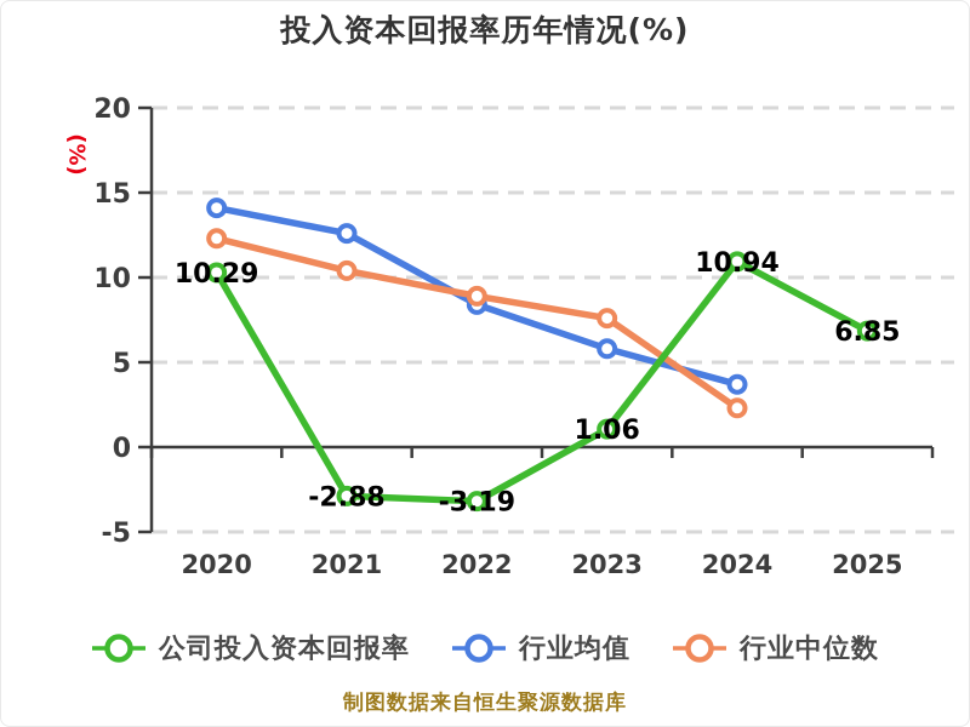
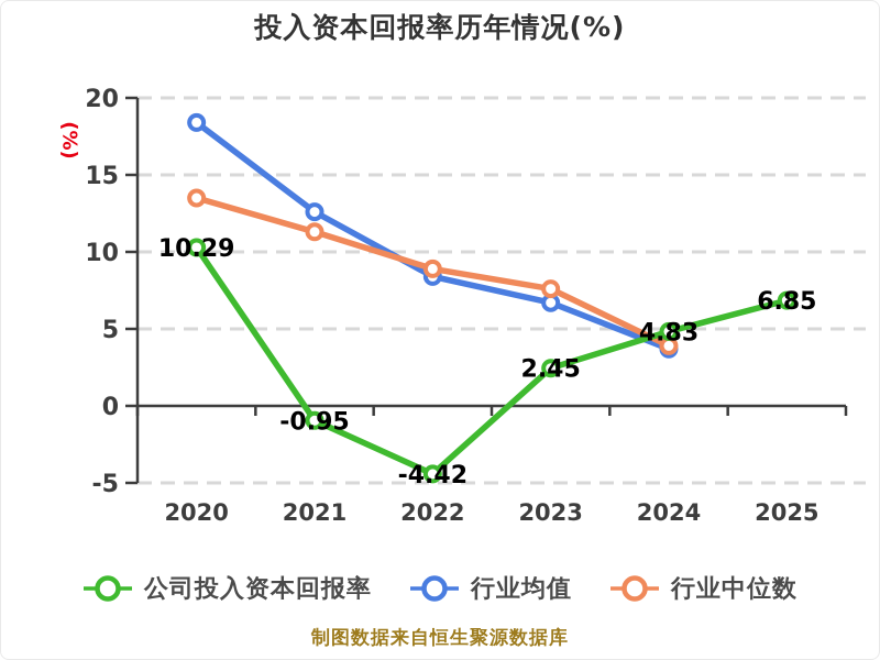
行业均值/2020: 14.1 -> 18.4
行业中位数/2020: 12.3 -> 13.5
公司投入资本回报率/2021: -2.88 -> -0.95
行业中位数/2021: 10.4 -> 11.3
公司投入资本回报率/2022: -3.19 -> -4.42
公司投入资本回报率/2023: 1.06 -> 2.45
行业均值/2023: 5.8 -> 6.7
公司投入资本回报率/2024: 10.94 -> 4.83
行业中位数/2024: 2.3 -> 3.9
